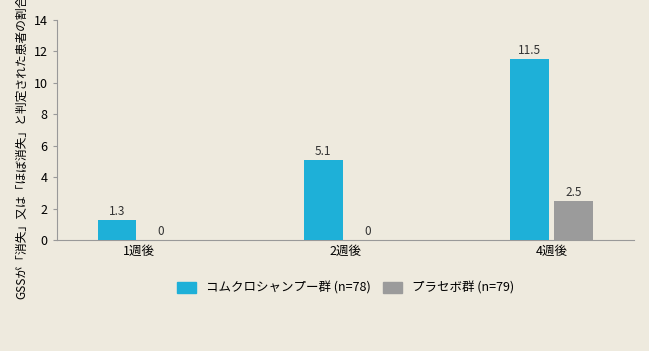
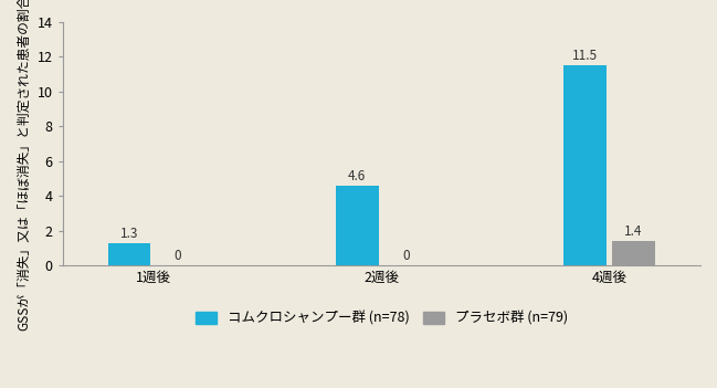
コムクロシャンプー群 (n=78)/2週後: 5.1 -> 4.6
プラセボ群 (n=79)/4週後: 2.5 -> 1.4
